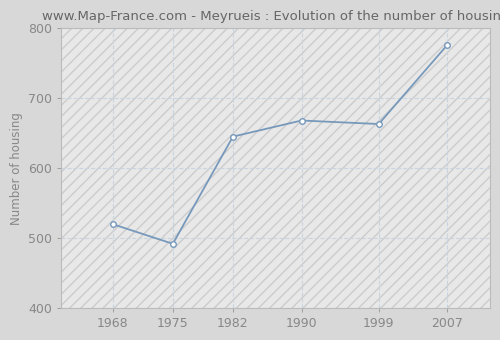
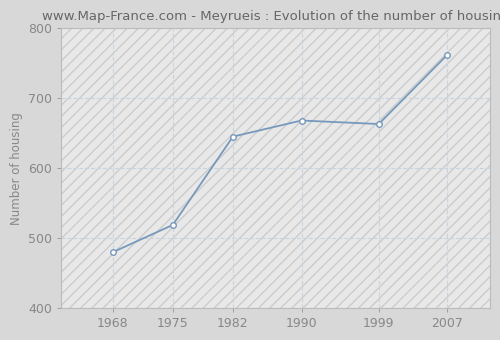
1968: 520 -> 480
1975: 492 -> 519
2007: 776 -> 762
